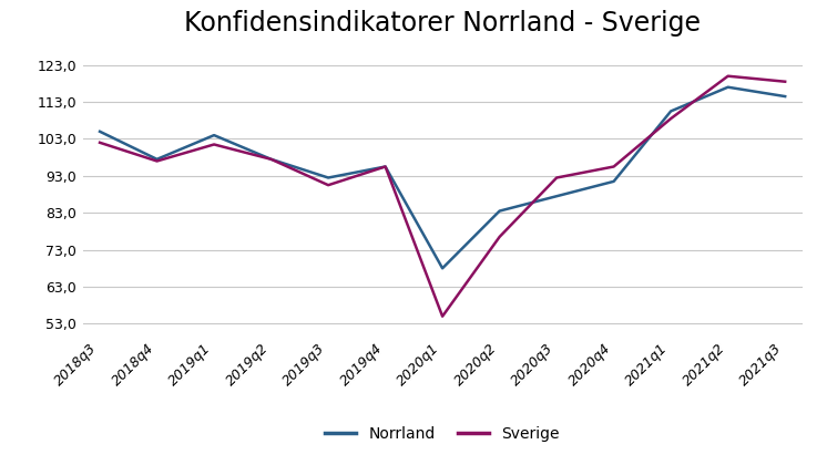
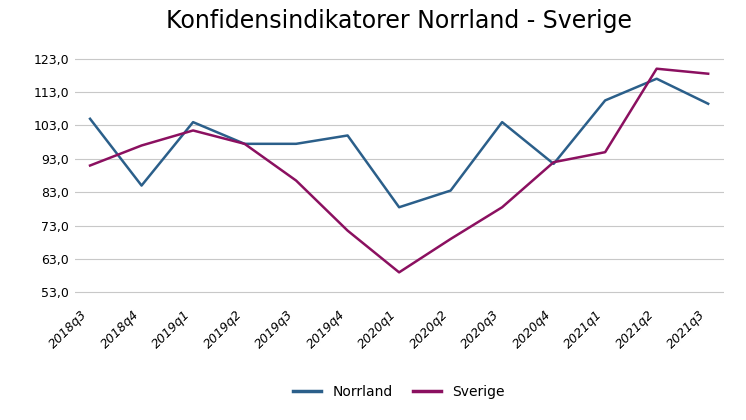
Sverige/2018q3: 102,0 -> 91,0
Norrland/2018q4: 97,5 -> 85,0
Norrland/2019q3: 92,5 -> 97,5
Sverige/2019q3: 90,5 -> 86,5
Norrland/2019q4: 95,5 -> 100,0
Sverige/2019q4: 95,5 -> 71,5
Norrland/2020q1: 68,0 -> 78,5
Sverige/2020q1: 55,0 -> 59,0
Sverige/2020q2: 76,5 -> 69,0
Norrland/2020q3: 87,5 -> 104,0
Sverige/2020q3: 92,5 -> 78,5
Sverige/2020q4: 95,5 -> 92,0
Sverige/2021q1: 108,5 -> 95,0
Norrland/2021q3: 114,5 -> 109,5
